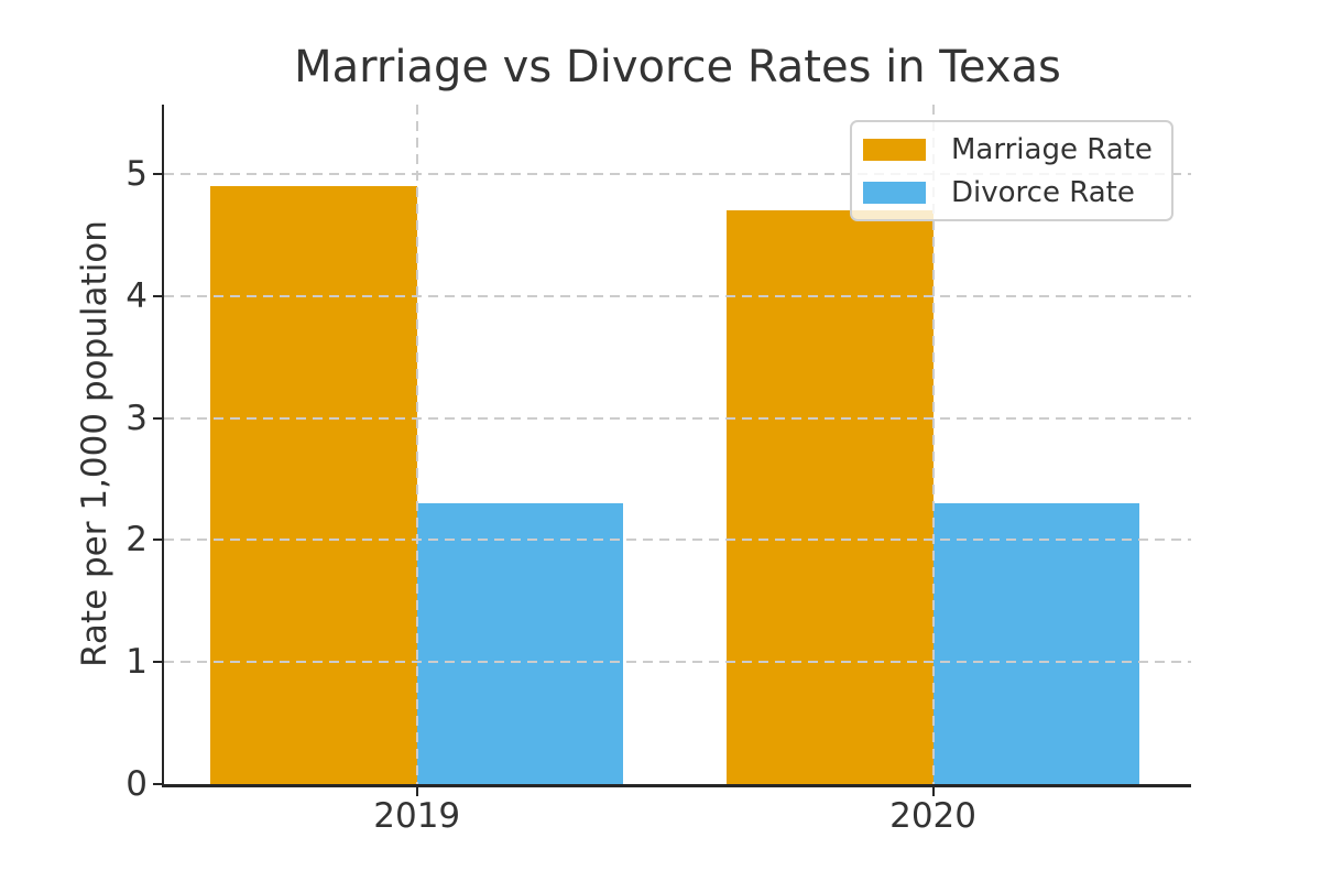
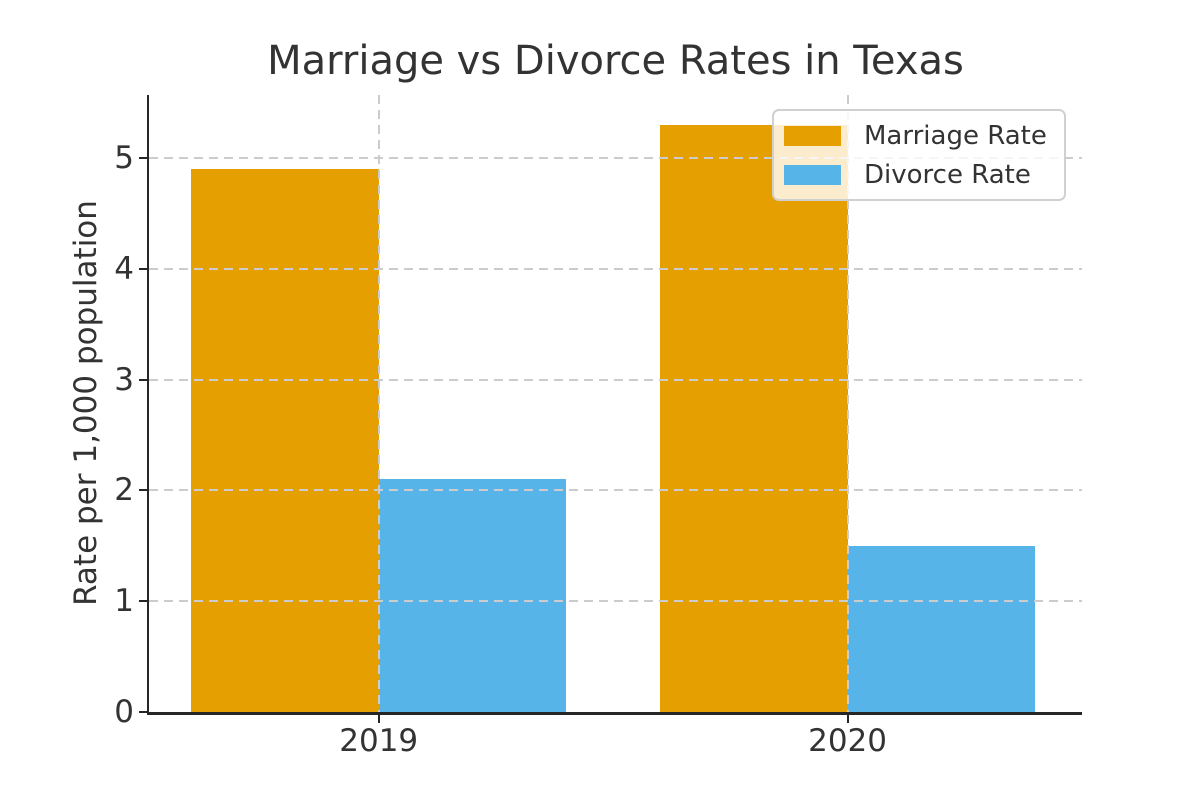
Divorce Rate/2019: 2.3 -> 2.1
Marriage Rate/2020: 4.7 -> 5.3
Divorce Rate/2020: 2.3 -> 1.5
